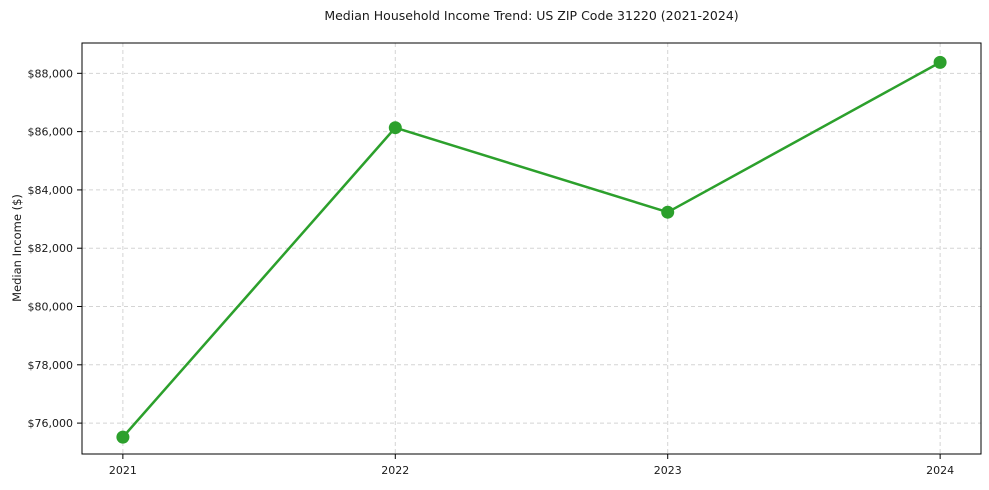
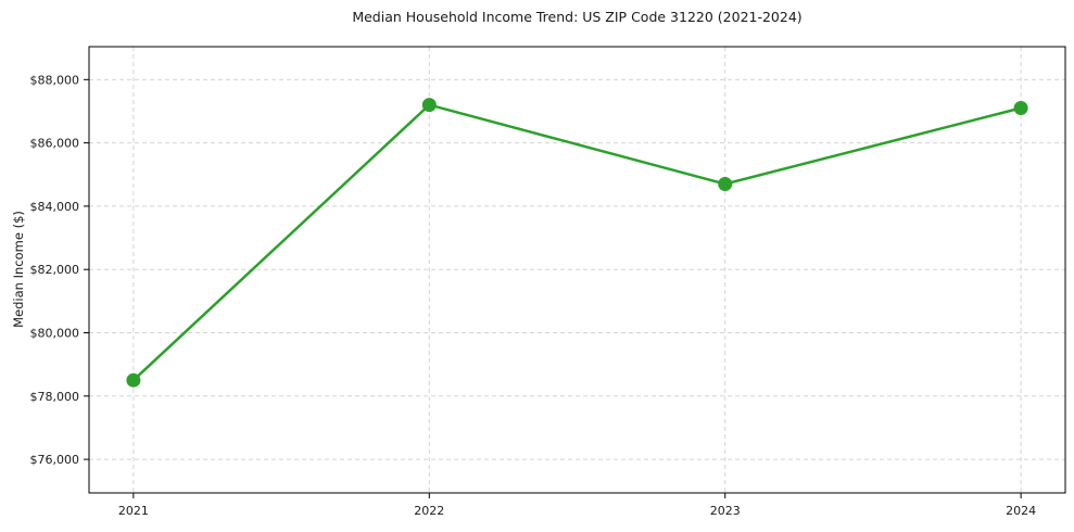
2021: $75500 -> $78500
2022: $86100 -> $87200
2023: $83200 -> $84700
2024: $88400 -> $87100
